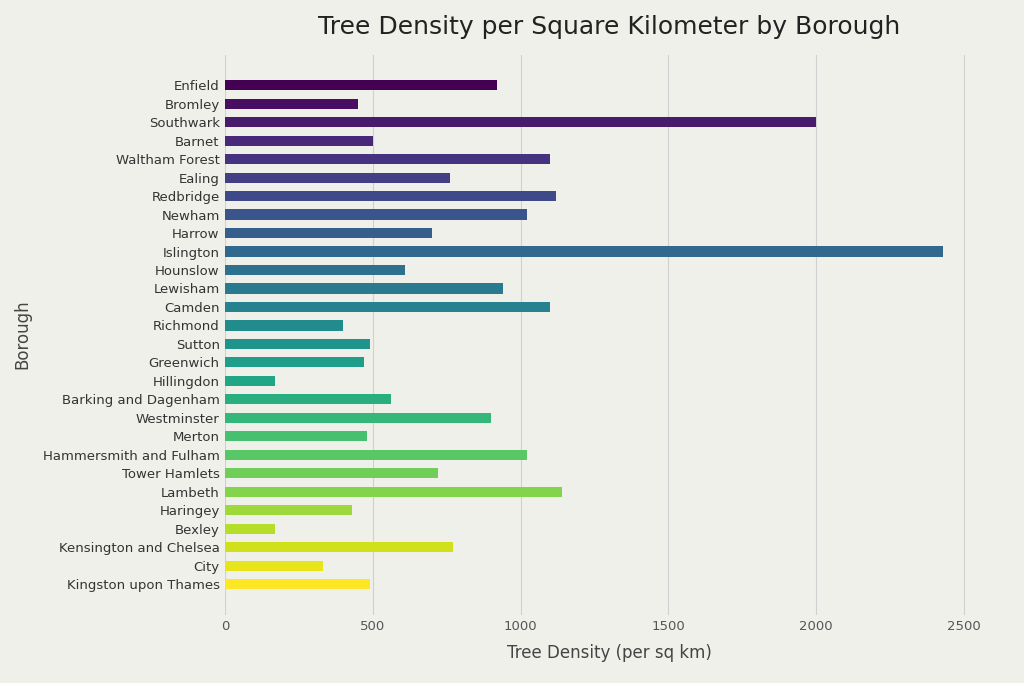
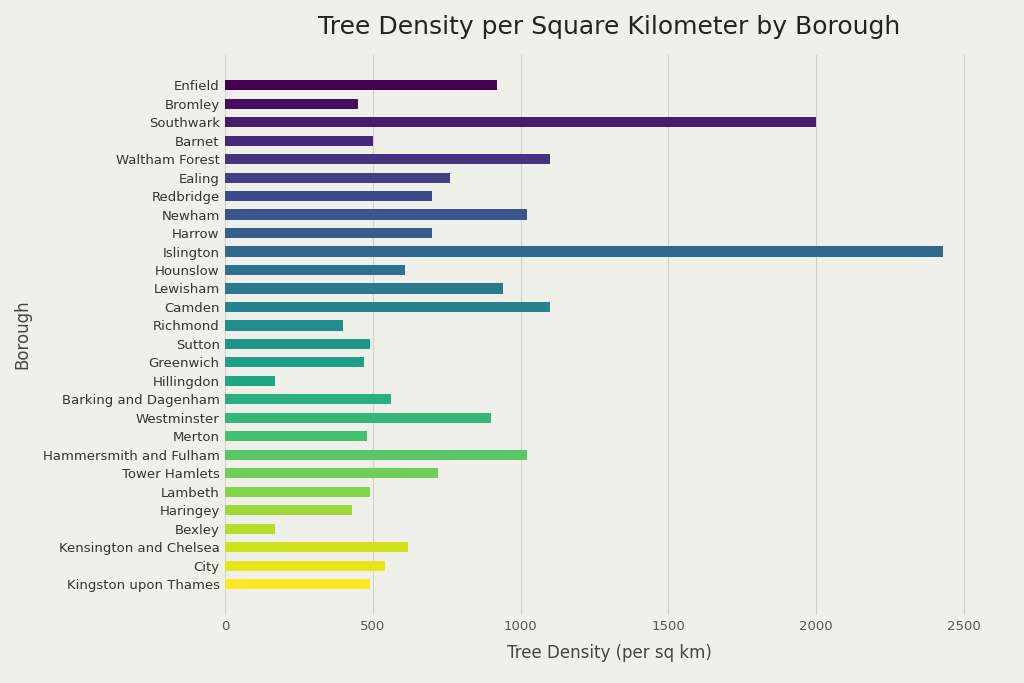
Redbridge: 1120 -> 700
Lambeth: 1140 -> 490
Kensington and Chelsea: 770 -> 620
City: 330 -> 540
